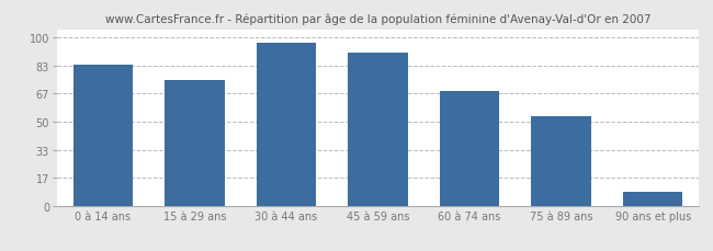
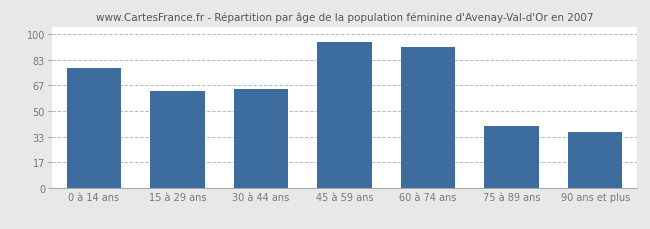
0 à 14 ans: 84 -> 78
15 à 29 ans: 75 -> 63
30 à 44 ans: 97 -> 64
45 à 59 ans: 91 -> 95
60 à 74 ans: 68 -> 92
75 à 89 ans: 53 -> 40
90 ans et plus: 8 -> 36
